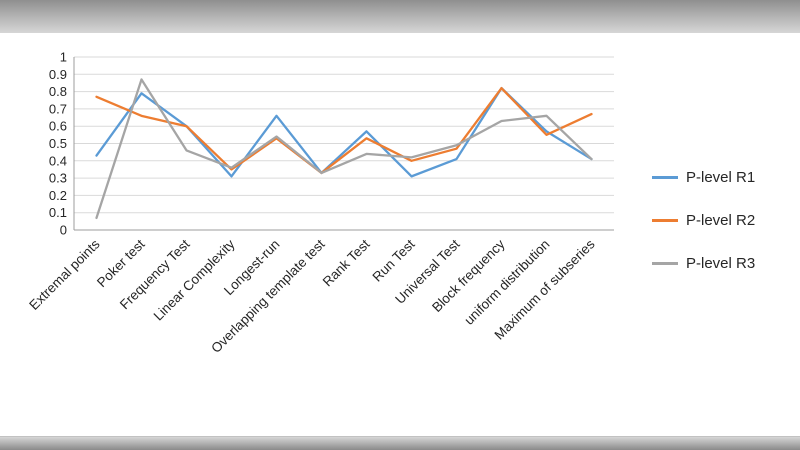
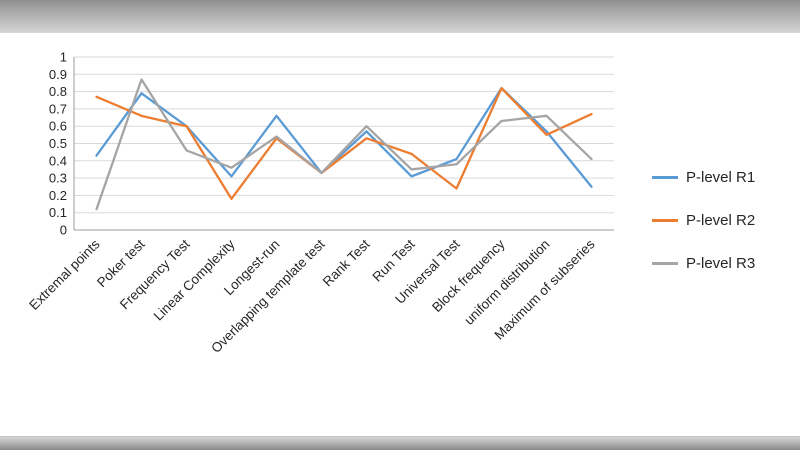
P-level R3/Extremal points: 0.07 -> 0.12
P-level R2/Linear Complexity: 0.35 -> 0.18
P-level R3/Rank Test: 0.44 -> 0.60
P-level R2/Run Test: 0.40 -> 0.44
P-level R3/Run Test: 0.42 -> 0.35
P-level R2/Universal Test: 0.47 -> 0.24
P-level R3/Universal Test: 0.49 -> 0.38
P-level R1/Maximum of subseries: 0.41 -> 0.25
